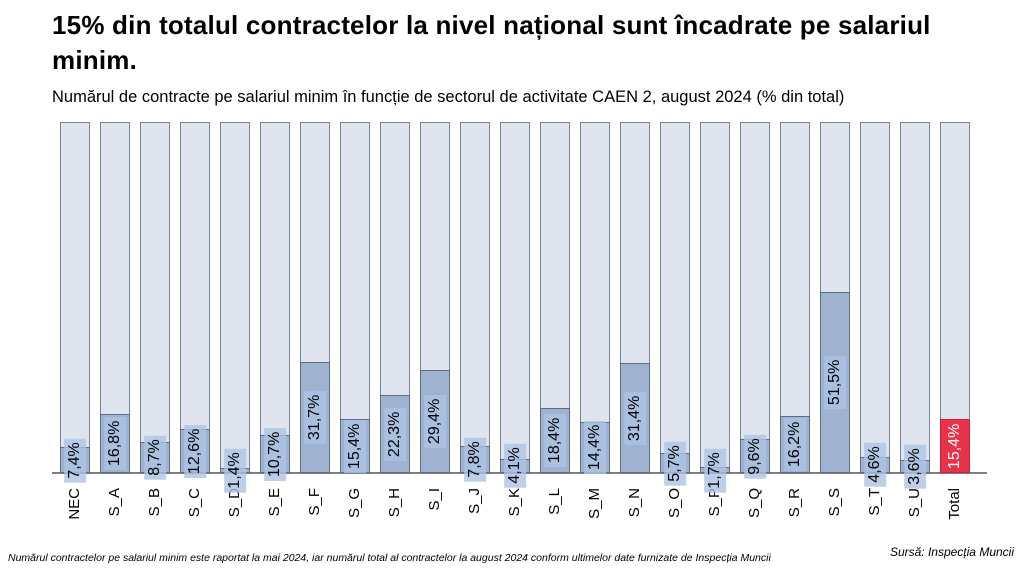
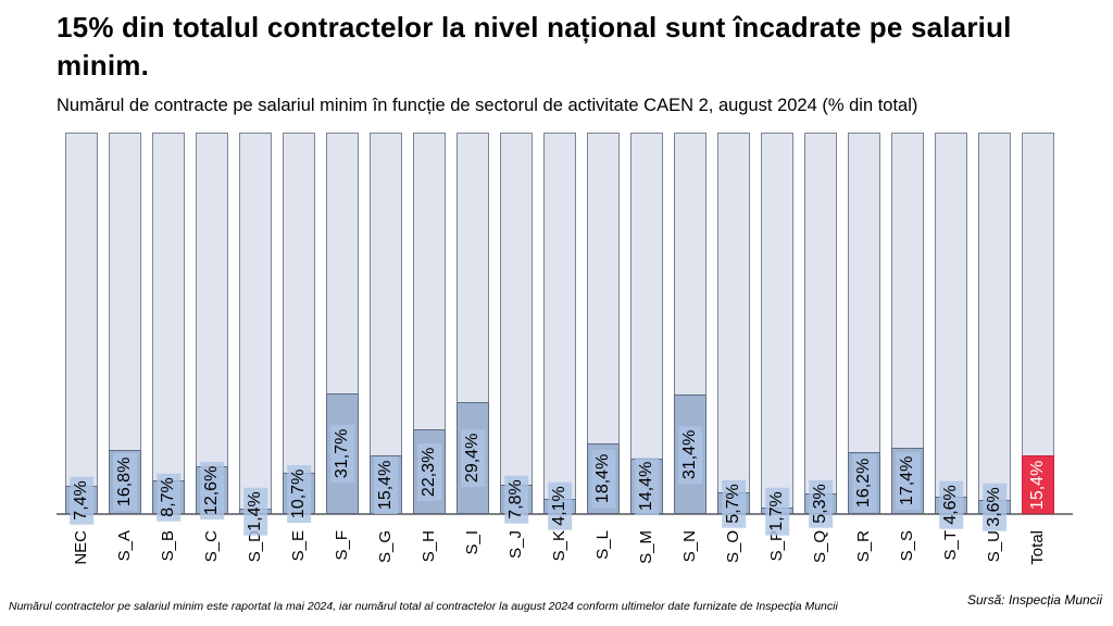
S_Q: 9,6% -> 5,3%
S_S: 51,5% -> 17,4%
